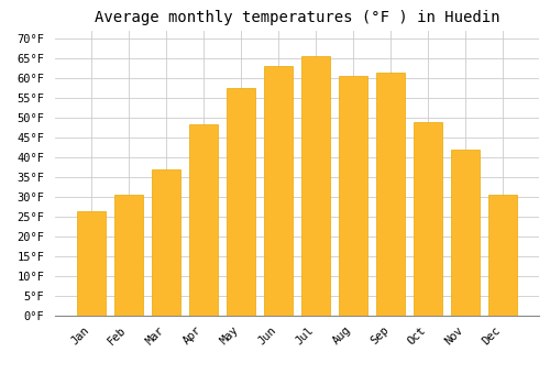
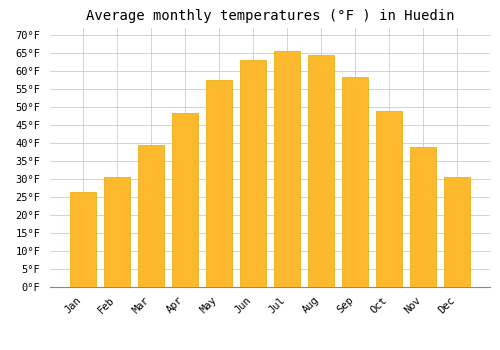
Mar: 37.0°F -> 39.5°F
Aug: 60.5°F -> 64.5°F
Sep: 61.5°F -> 58.5°F
Nov: 42.0°F -> 39.0°F
